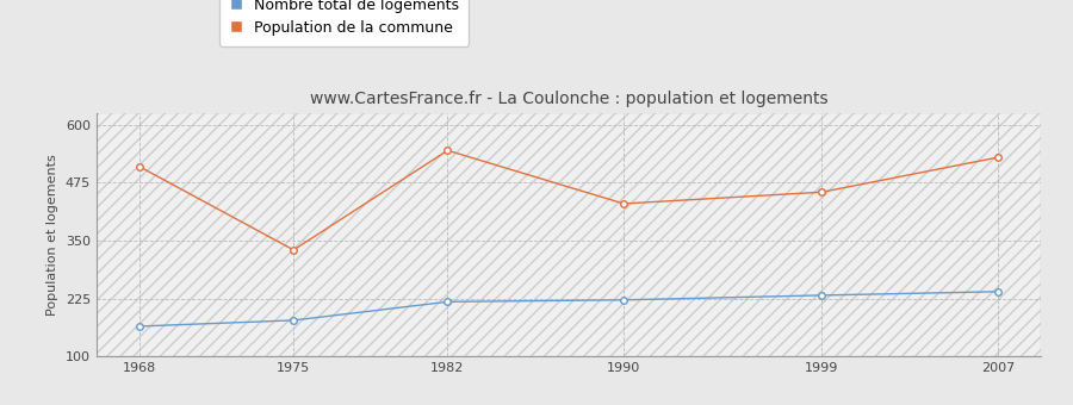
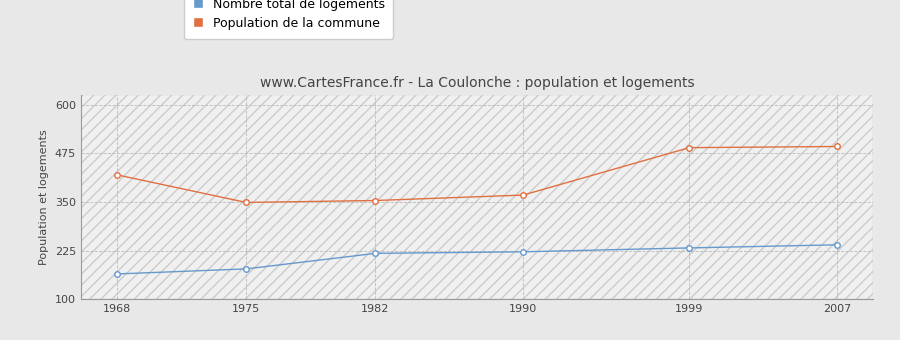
Population de la commune/1968: 510 -> 420
Population de la commune/1975: 330 -> 349
Population de la commune/1982: 545 -> 354
Population de la commune/1990: 430 -> 368
Population de la commune/1999: 455 -> 490
Population de la commune/2007: 530 -> 493
